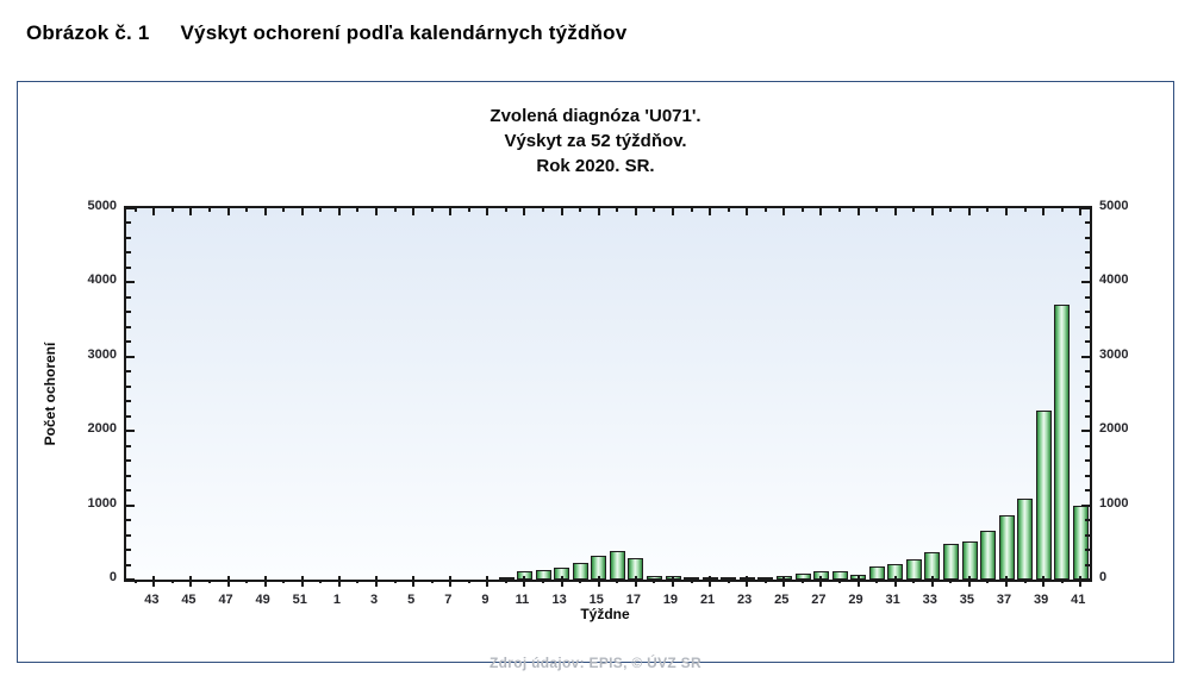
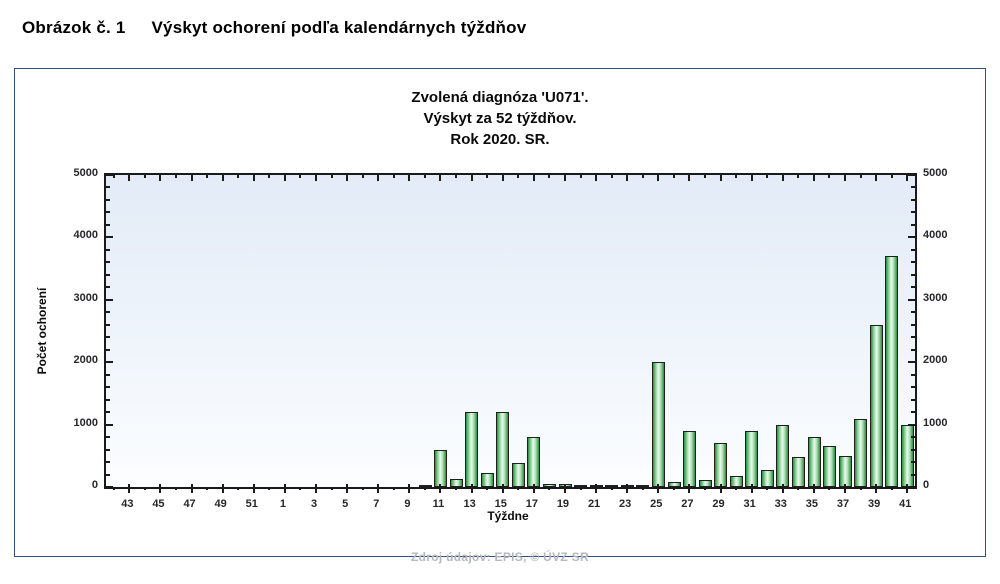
11: 100 -> 600
13: 200 -> 1200
15: 300 -> 1200
17: 300 -> 800
25: 100 -> 2000
27: 100 -> 900
29: 100 -> 700
31: 200 -> 900
33: 400 -> 1000
35: 500 -> 800
37: 900 -> 500
39: 2300 -> 2600
